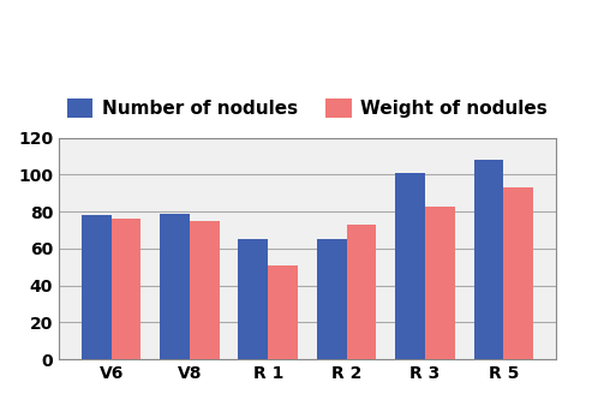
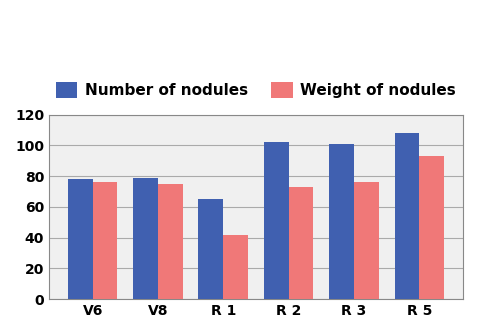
Weight of nodules/R 1: 51 -> 42
Number of nodules/R 2: 65 -> 102
Weight of nodules/R 3: 83 -> 76
